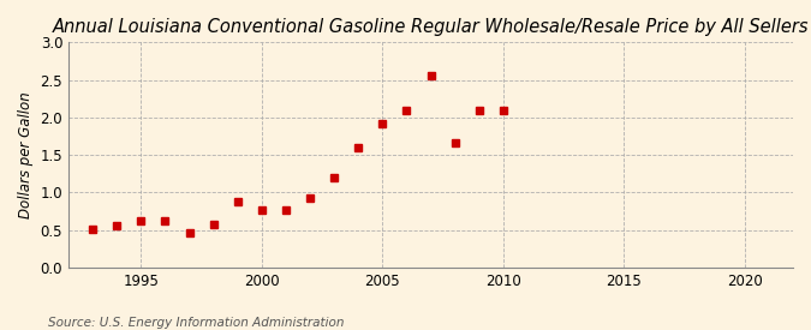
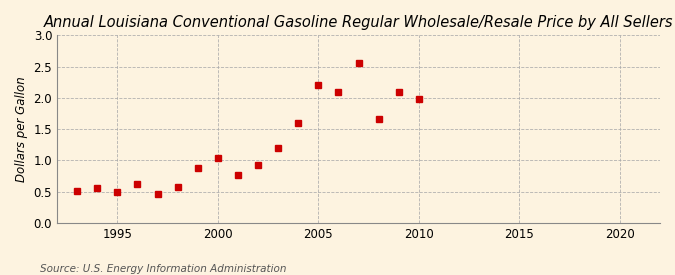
1995: 0.62 -> 0.50
2000: 0.77 -> 1.04
2005: 1.92 -> 2.20
2010: 2.09 -> 1.98
